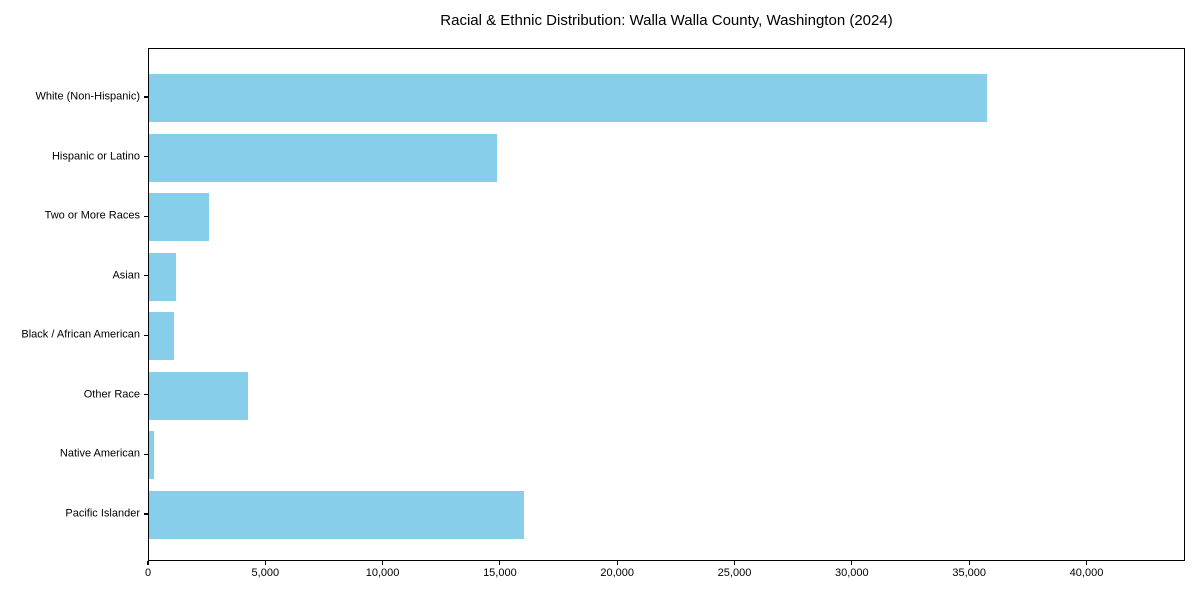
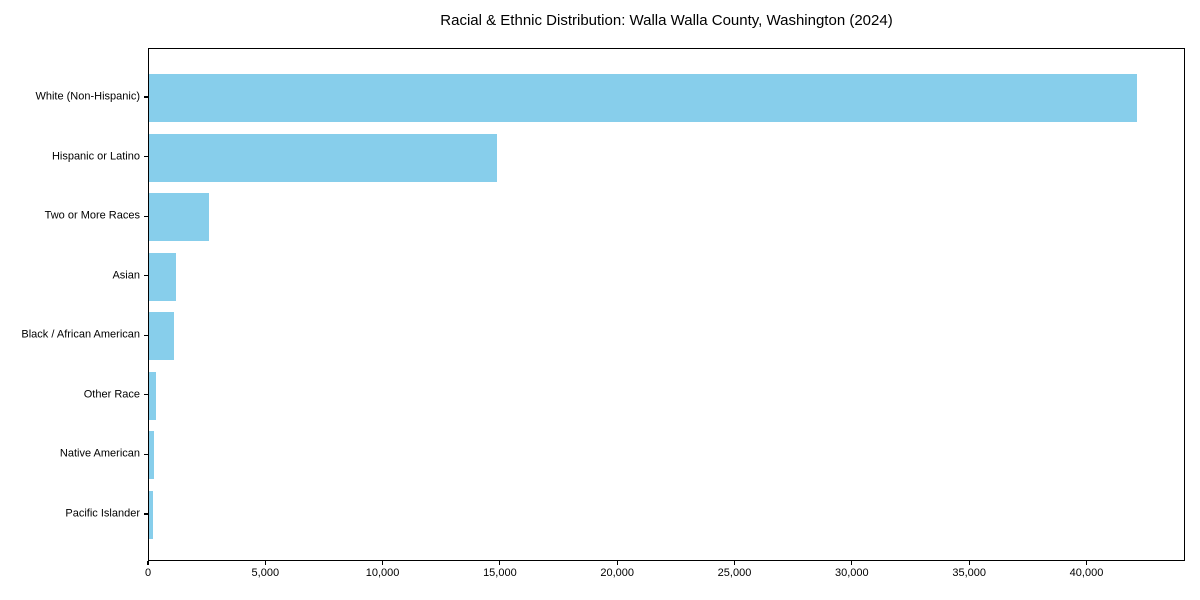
White (Non-Hispanic): 35700 -> 42100
Other Race: 4200 -> 300
Pacific Islander: 16000 -> 200
